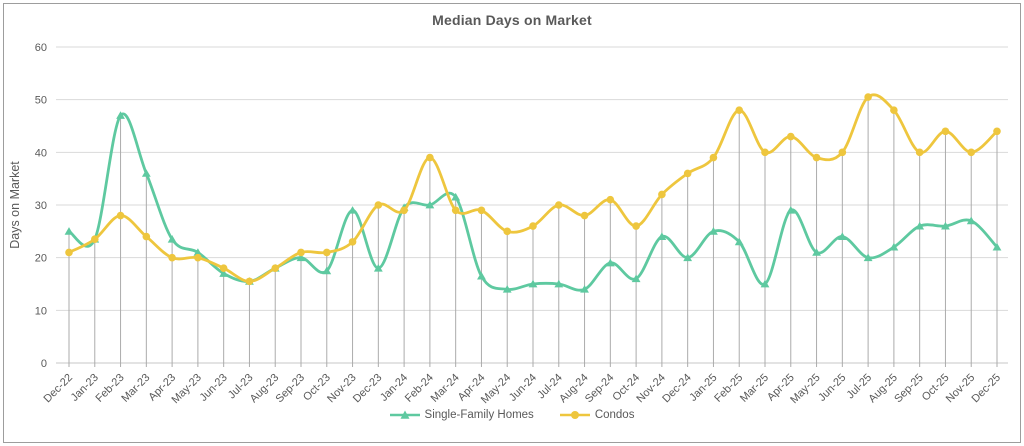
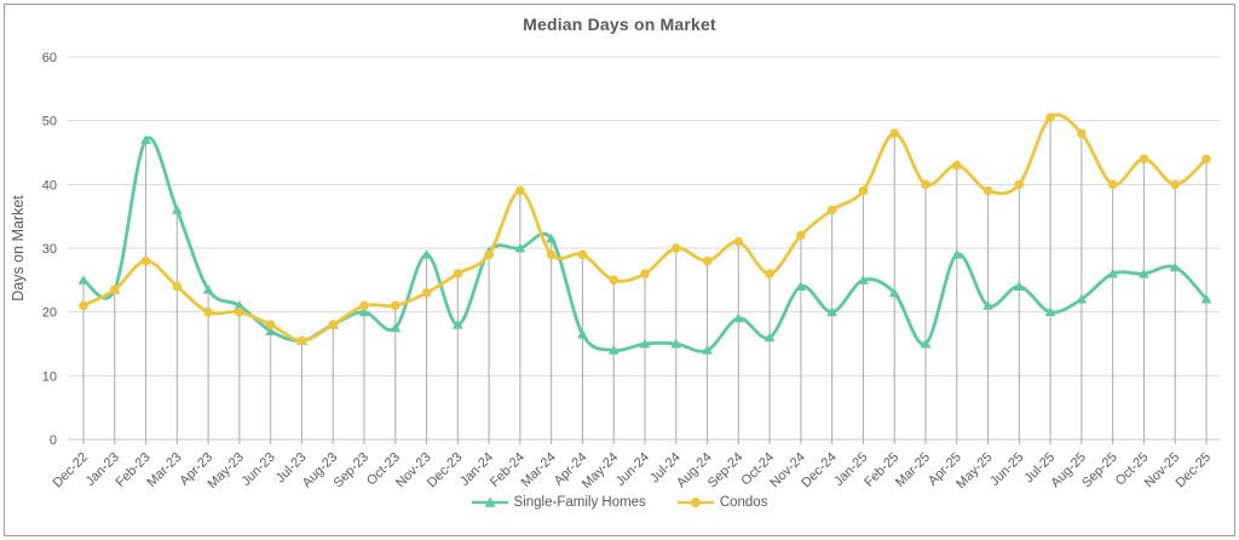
Condos/Dec-23: 30 -> 26
